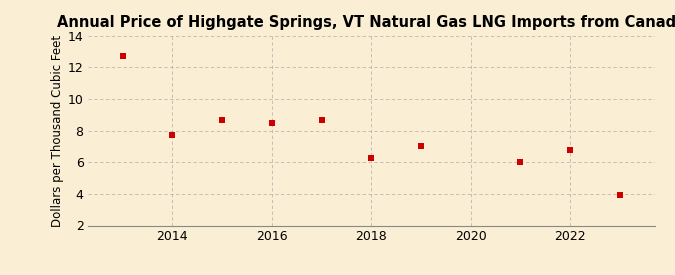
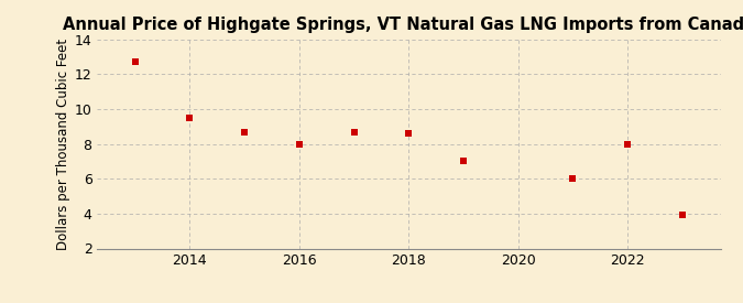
2014: 7.7 -> 9.5
2016: 8.5 -> 8.0
2018: 6.3 -> 8.6
2022: 6.8 -> 8.0
